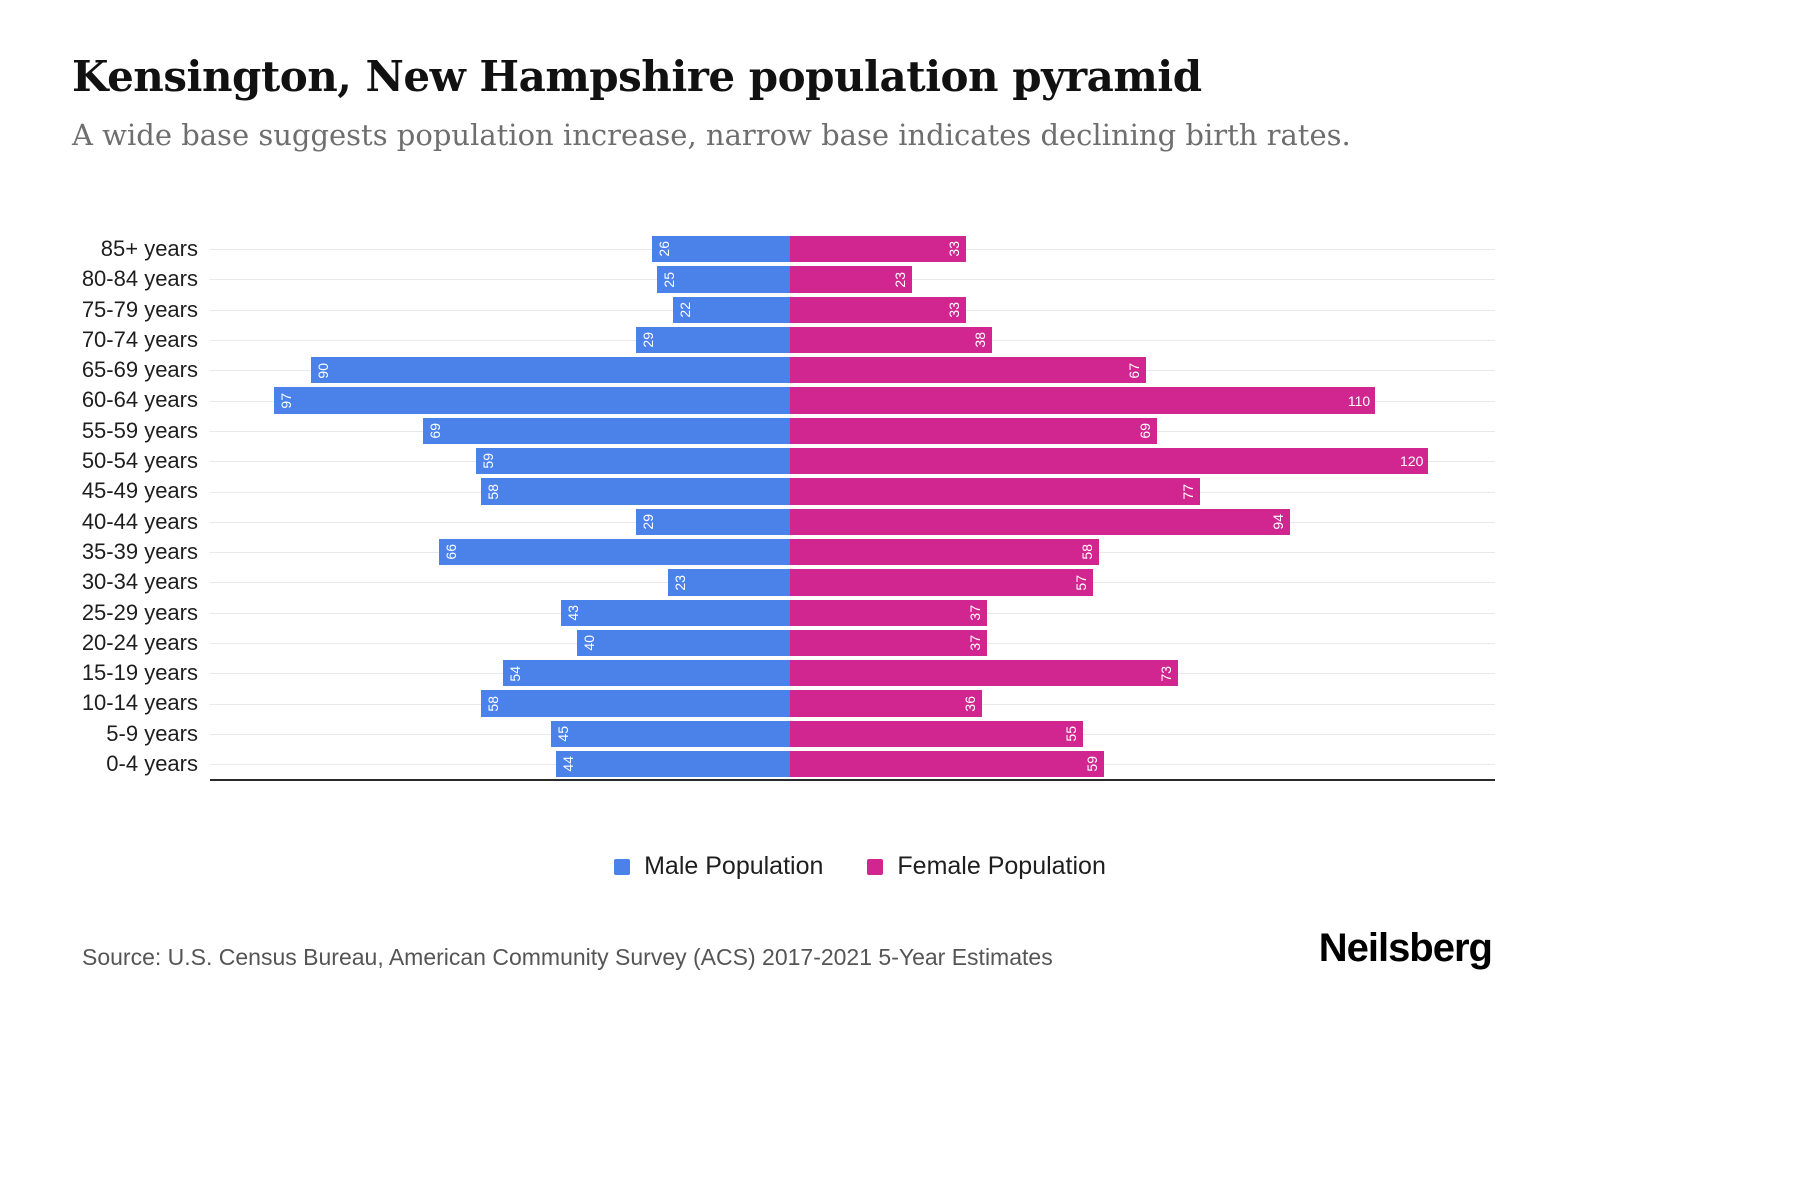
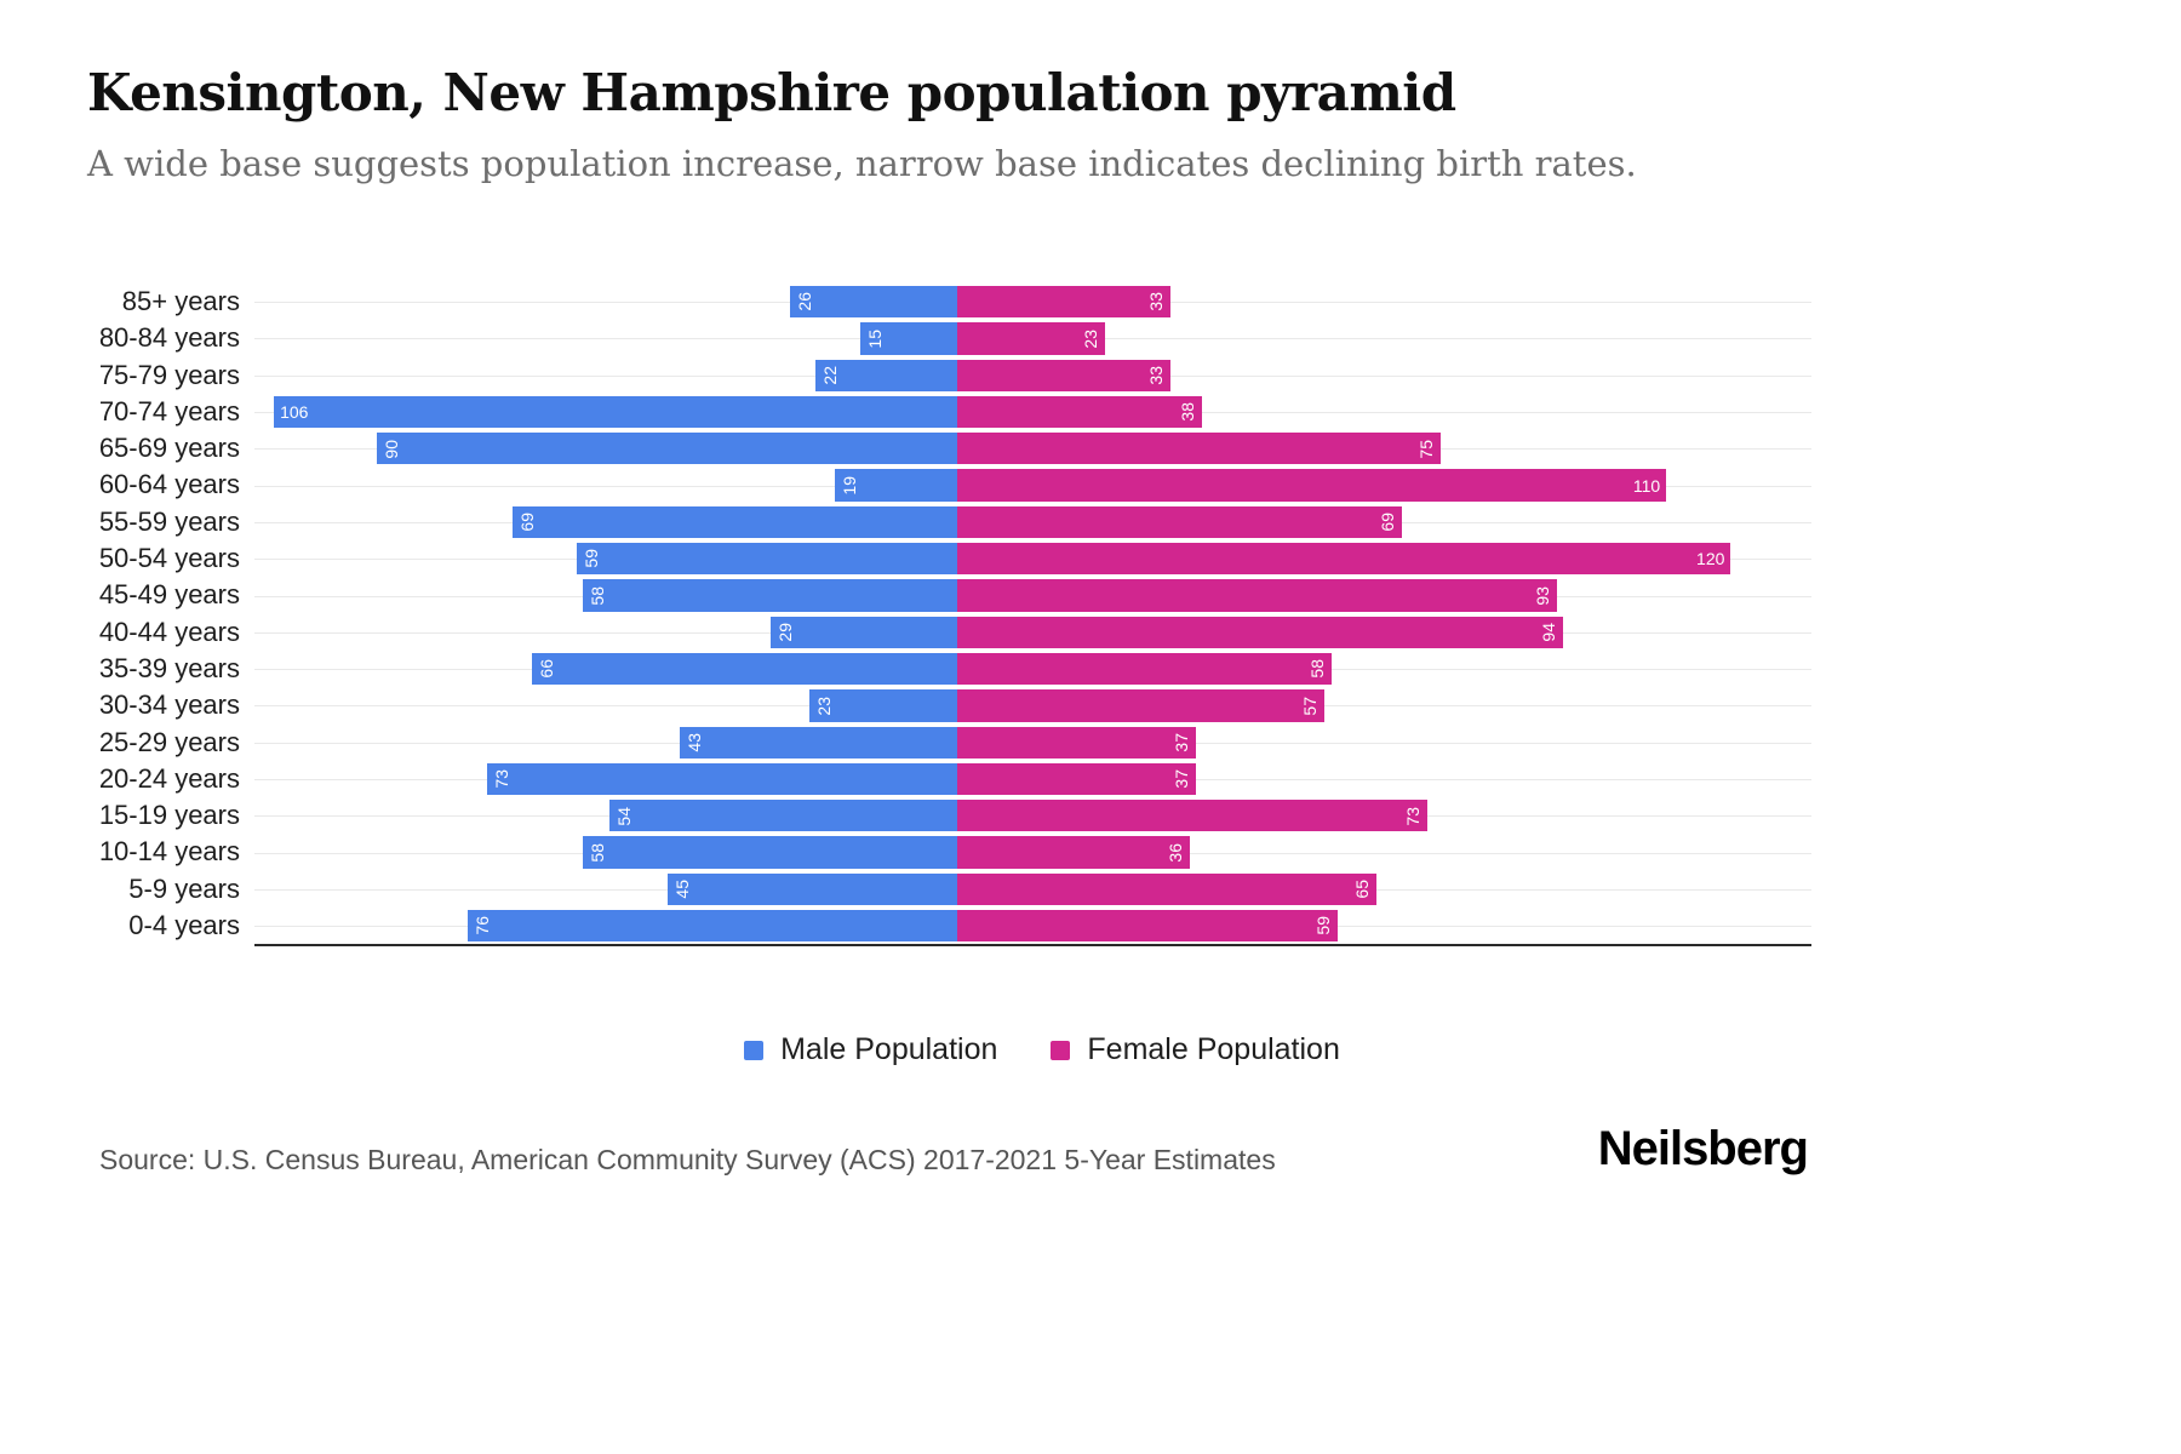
Male Population/80-84 years: 25 -> 15
Male Population/70-74 years: 29 -> 106
Female Population/65-69 years: 67 -> 75
Male Population/60-64 years: 97 -> 19
Female Population/45-49 years: 77 -> 93
Male Population/20-24 years: 40 -> 73
Female Population/5-9 years: 55 -> 65
Male Population/0-4 years: 44 -> 76
